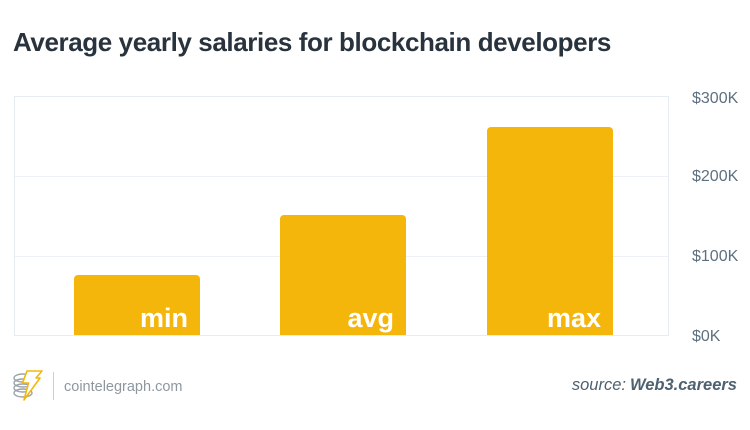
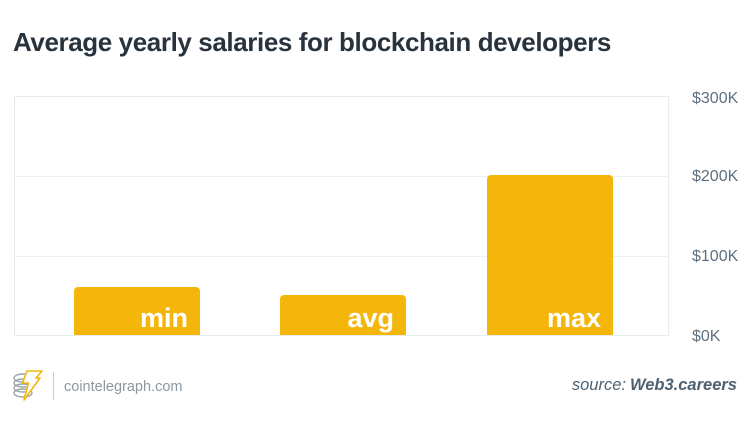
min: $80K -> $60K
avg: $150K -> $50K
max: $260K -> $200K
